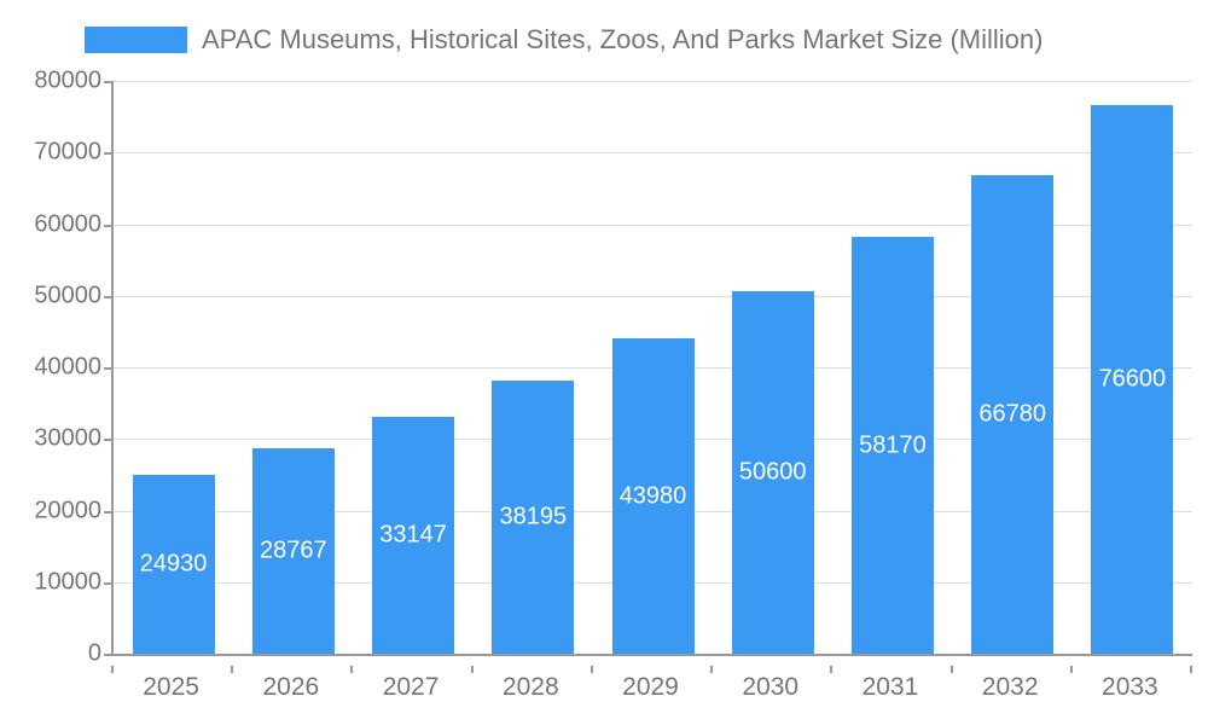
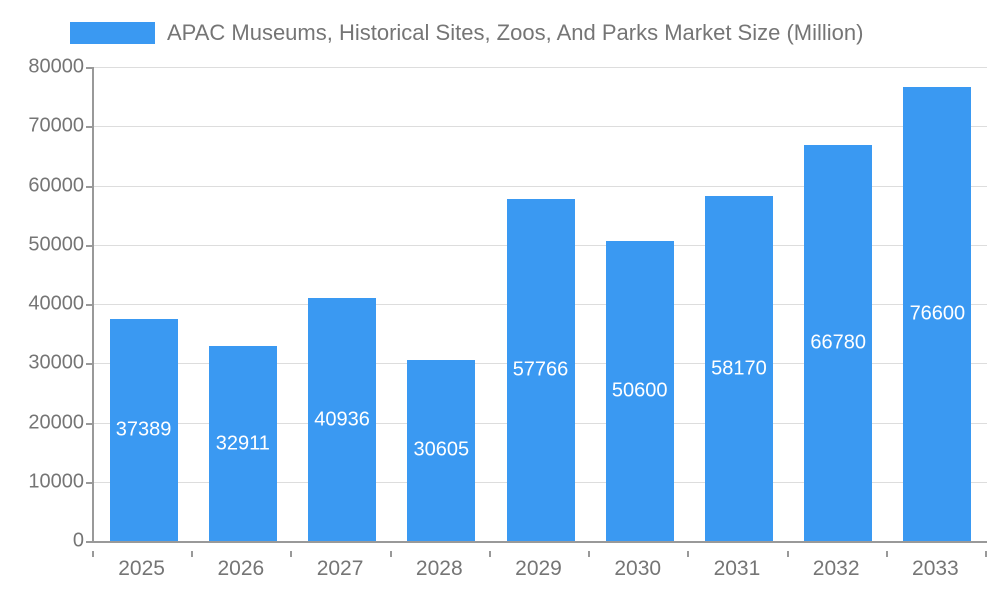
2025: 24930 -> 37389
2026: 28767 -> 32911
2027: 33147 -> 40936
2028: 38195 -> 30605
2029: 43980 -> 57766
